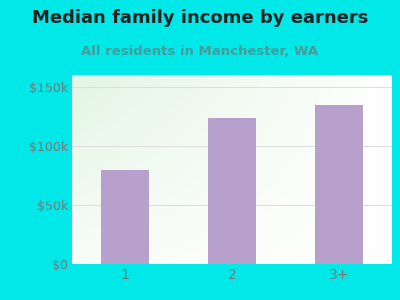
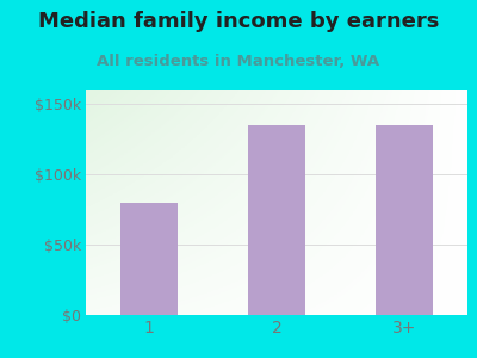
2: $124k -> $135k
